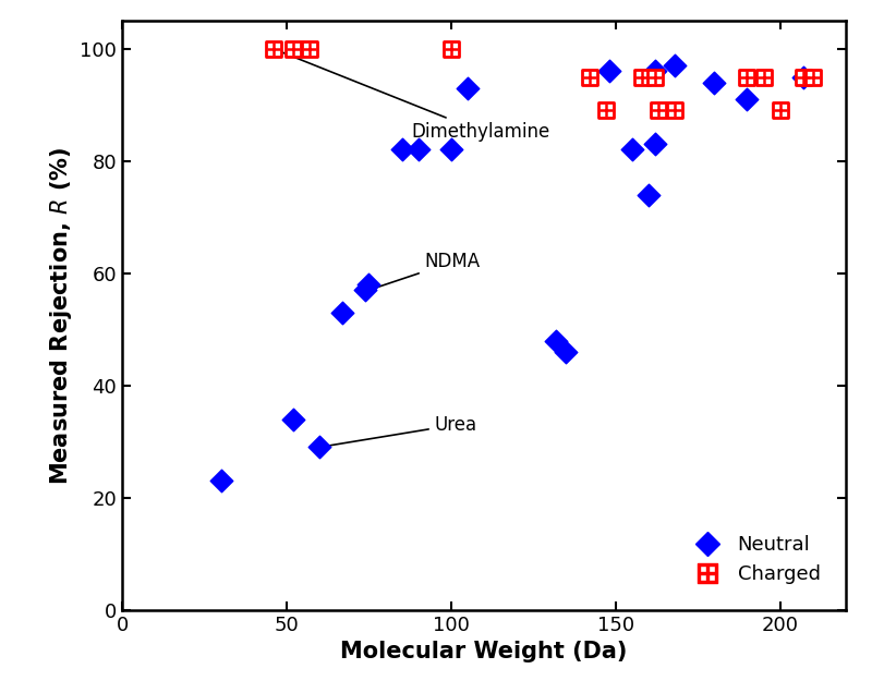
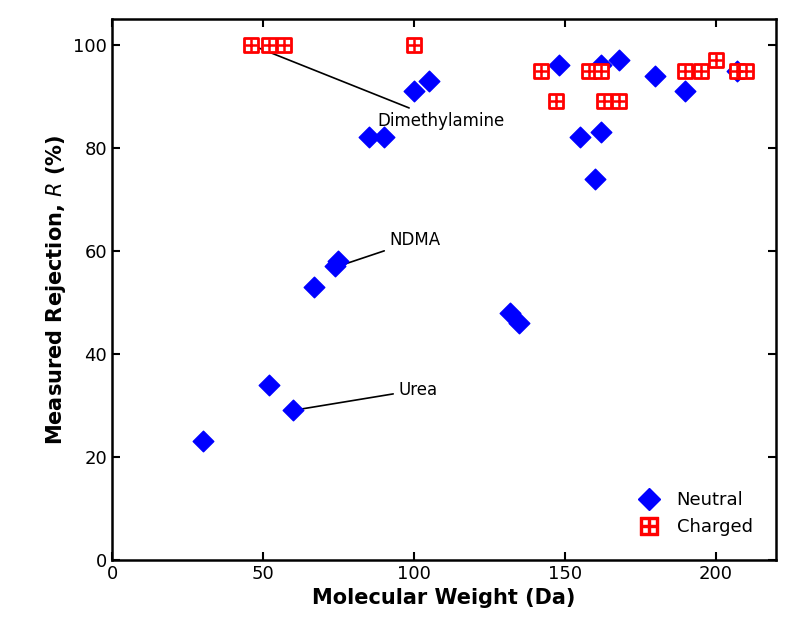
Neutral/100: 82 -> 91
Charged/200: 89 -> 97
